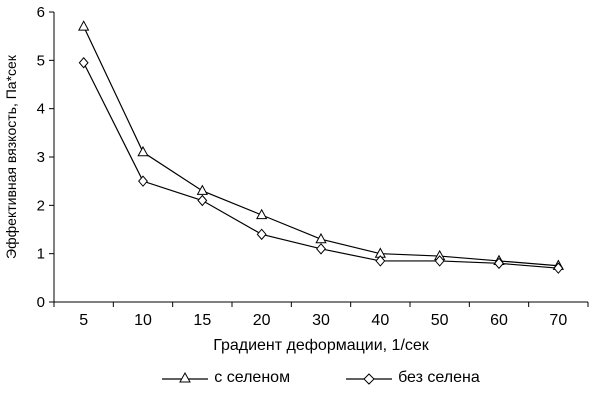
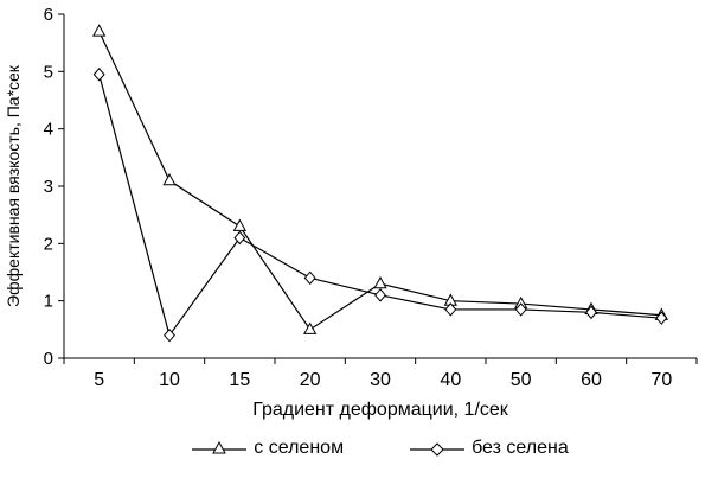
без селена/10: 2.5 -> 0.4
с селеном/20: 1.8 -> 0.5
